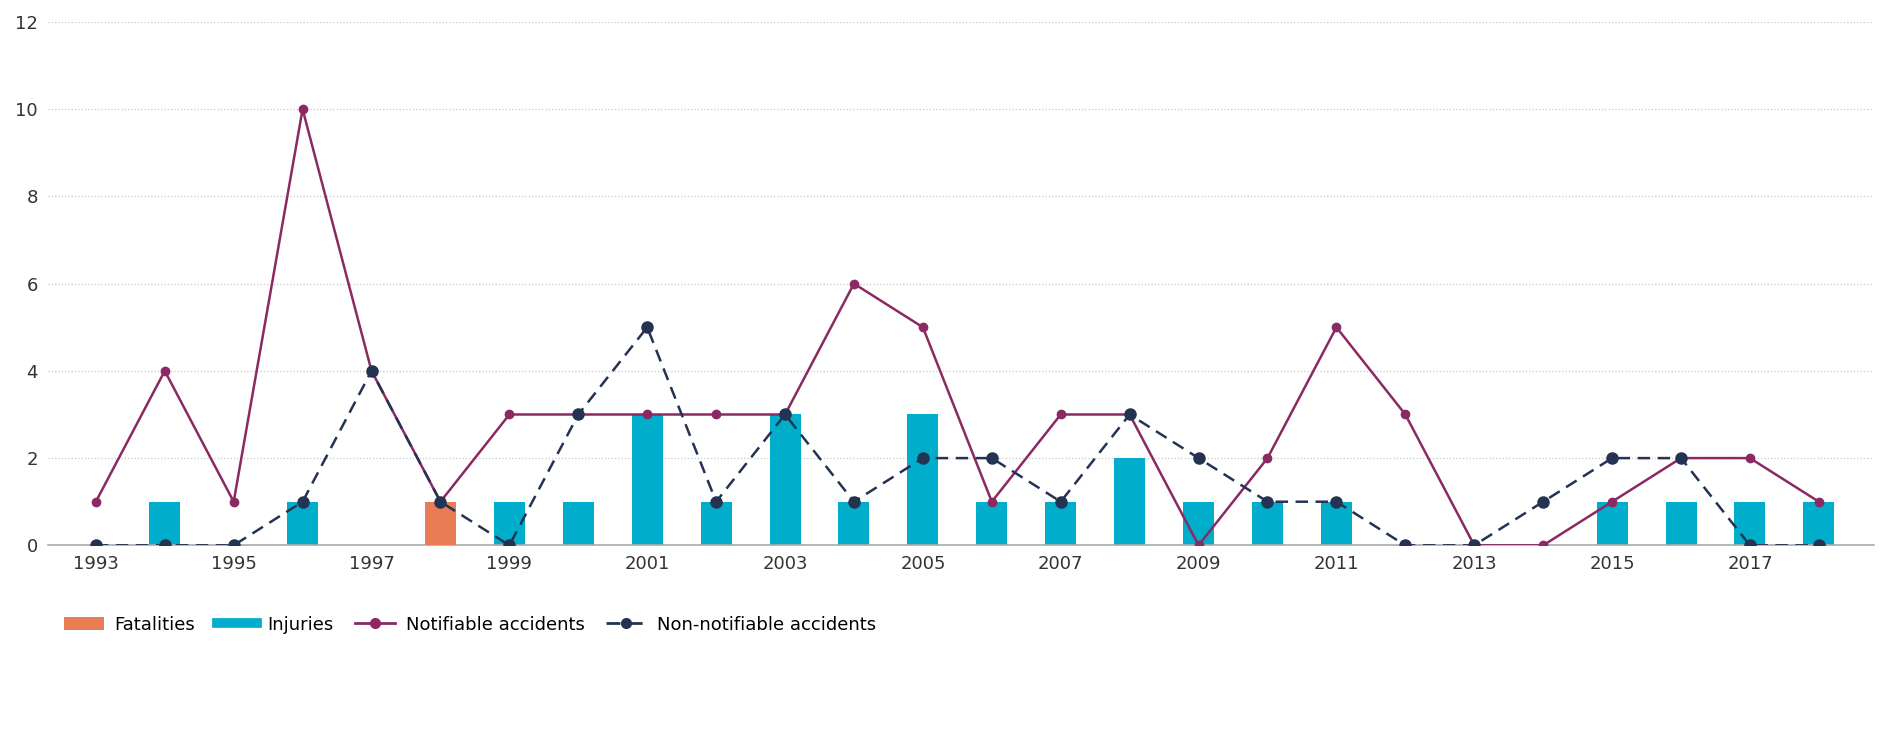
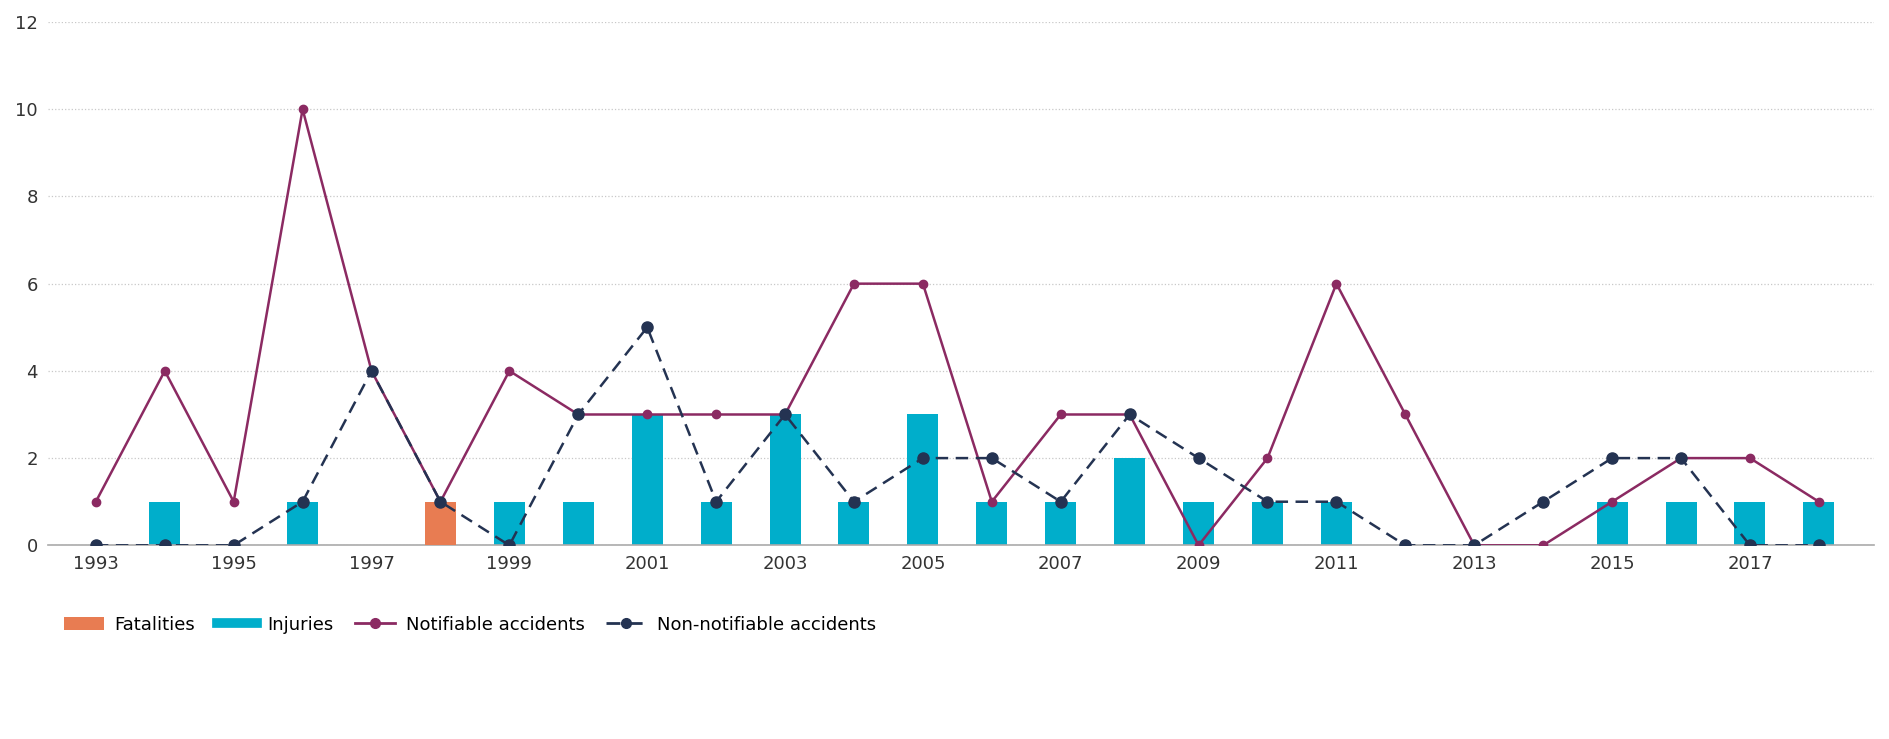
Notifiable accidents/1999: 3 -> 4
Notifiable accidents/2005: 5 -> 6
Notifiable accidents/2011: 5 -> 6
